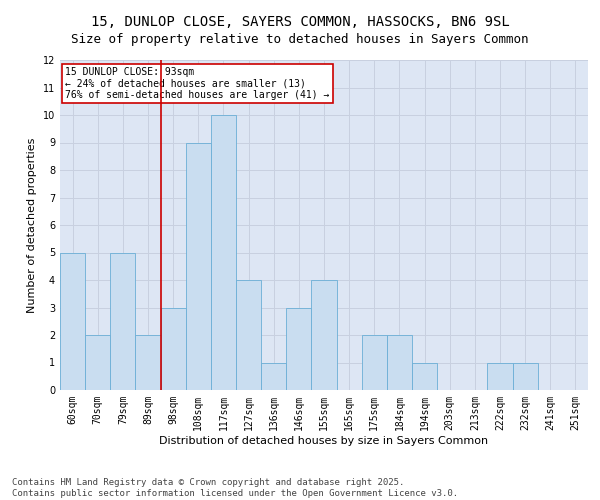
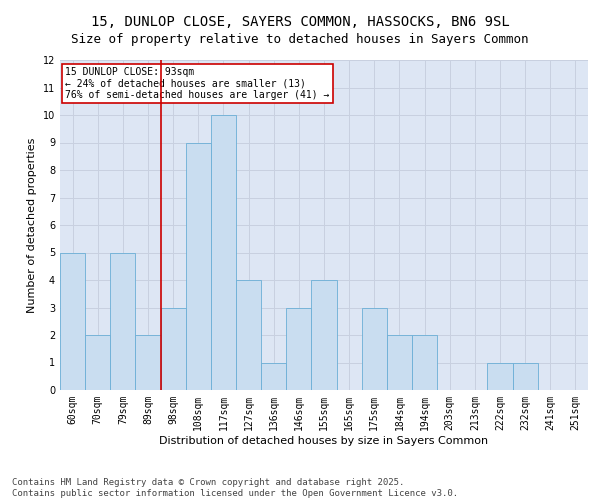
175sqm: 2 -> 3
194sqm: 1 -> 2
